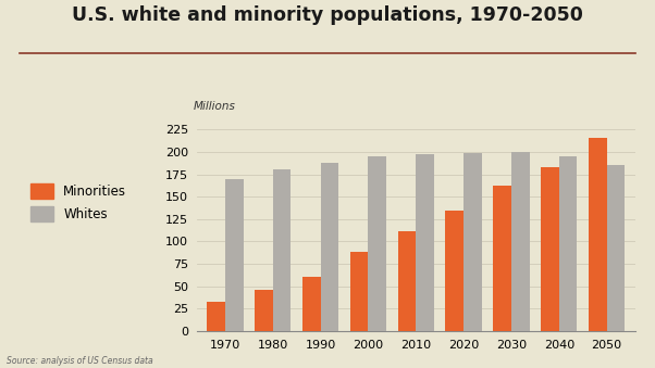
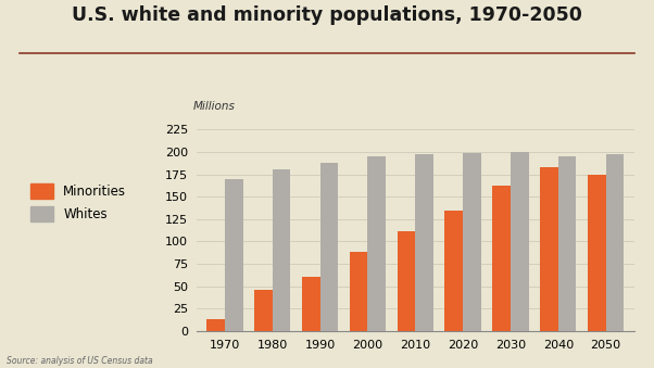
Minorities/1970: 33 -> 14
Minorities/2050: 215 -> 174
Whites/2050: 185 -> 198
